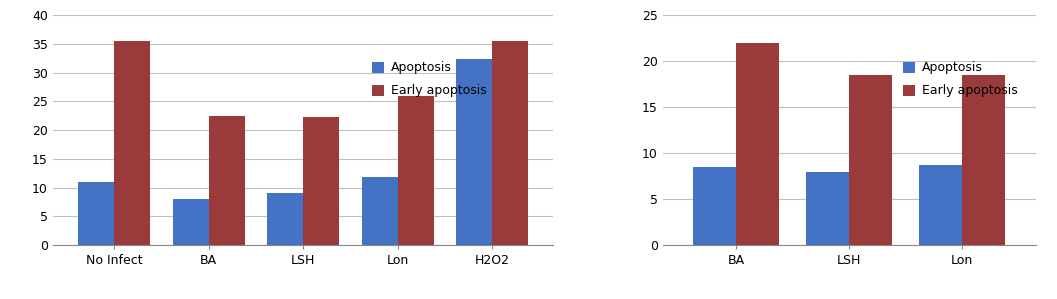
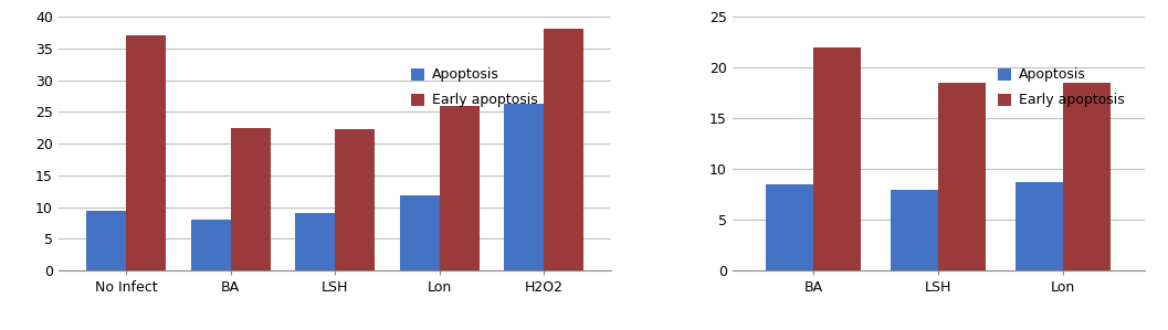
Apoptosis/No Infect: 11.0 -> 9.5
Early apoptosis/No Infect: 35.4 -> 37.0
Apoptosis/H2O2: 32.4 -> 26.3
Early apoptosis/H2O2: 35.4 -> 38.0
